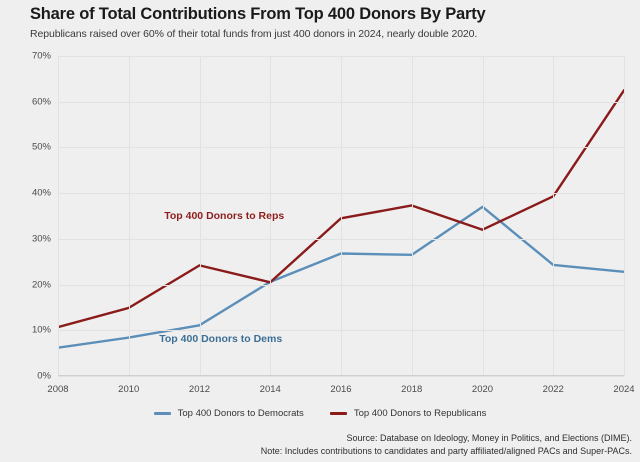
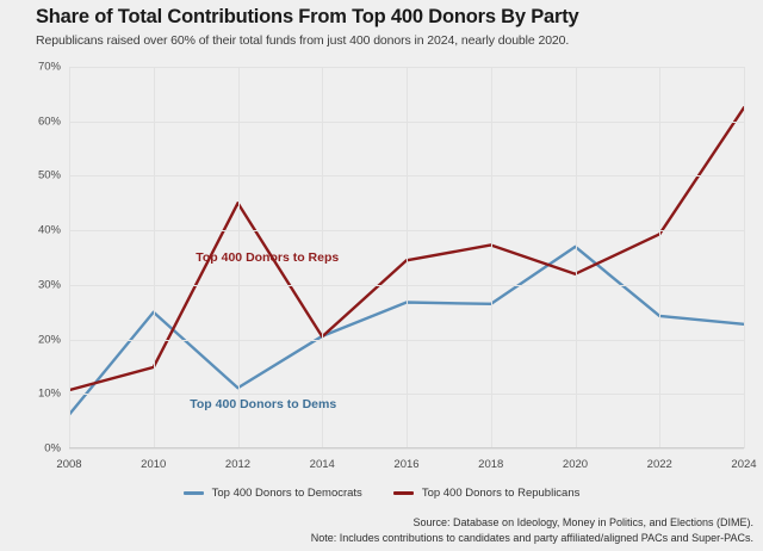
Top 400 Donors to Democrats/2010: 8% -> 25%
Top 400 Donors to Republicans/2012: 24% -> 45%
